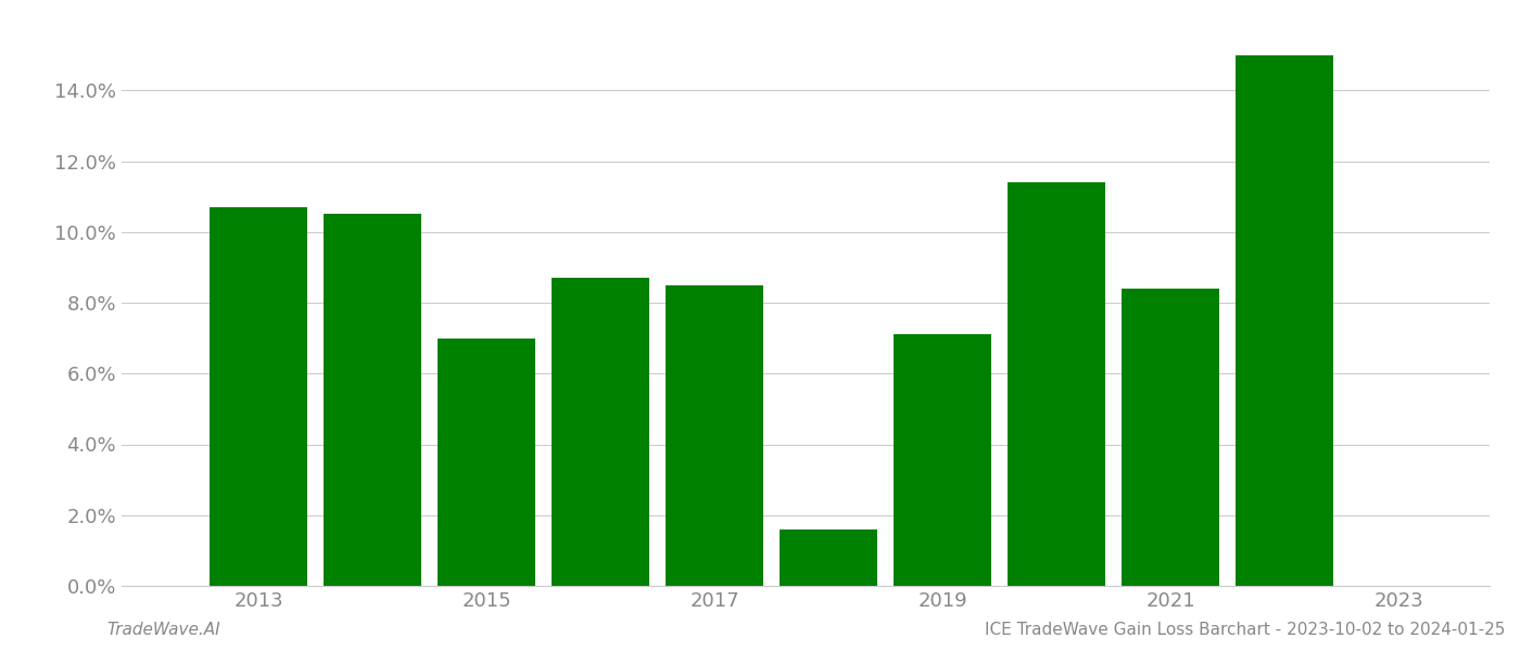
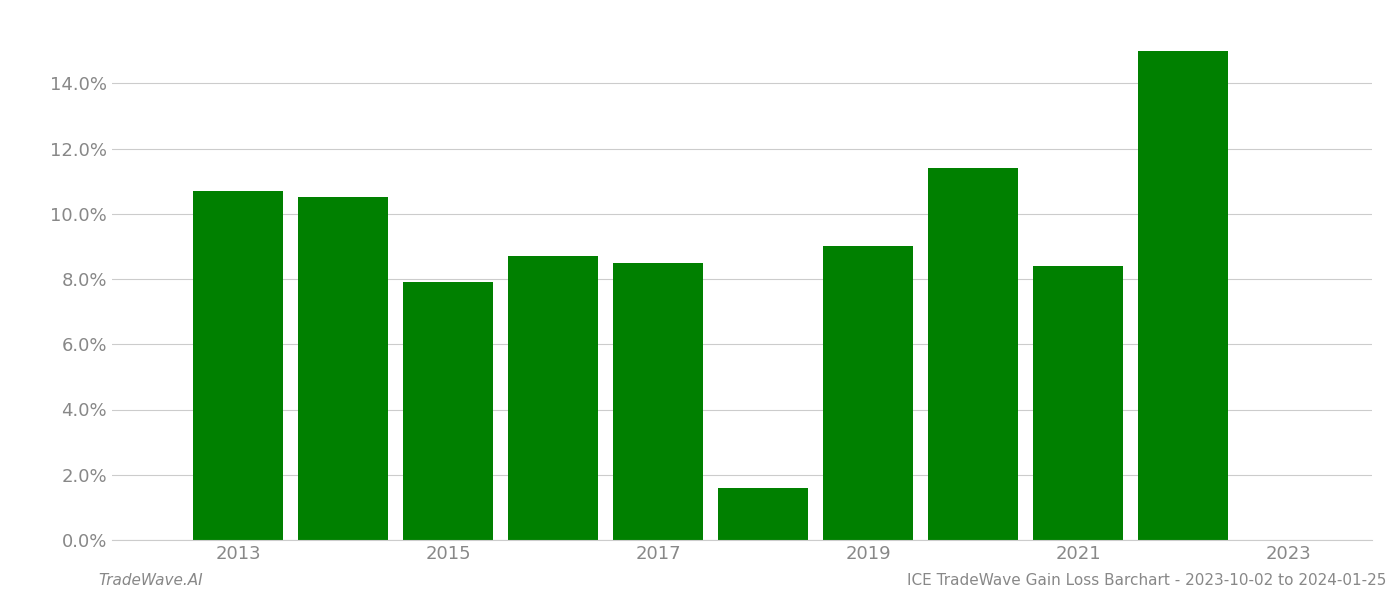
2015: 7.0% -> 7.9%
2019: 7.1% -> 9.0%
